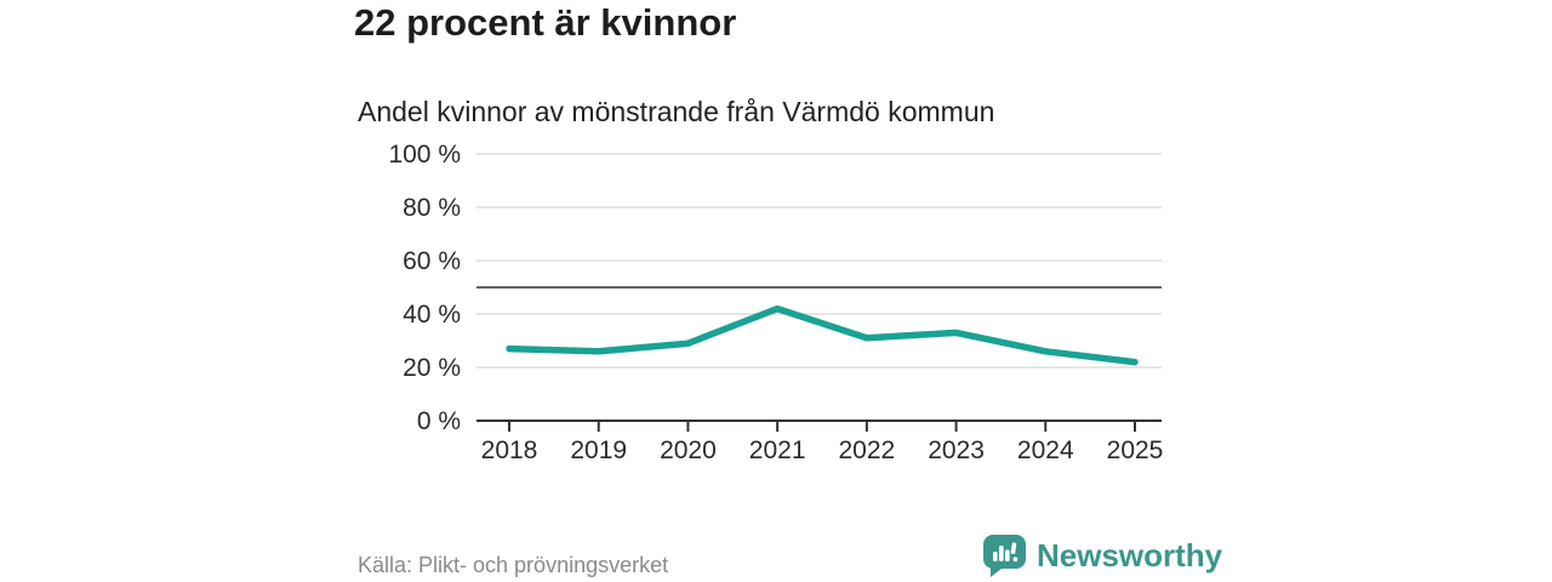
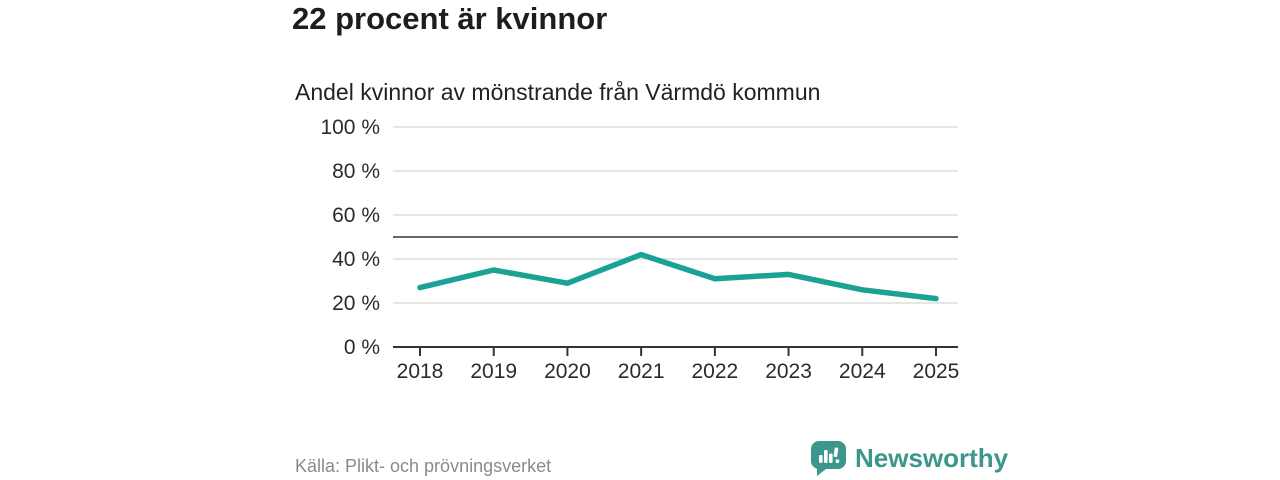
2019: 26% -> 35%
